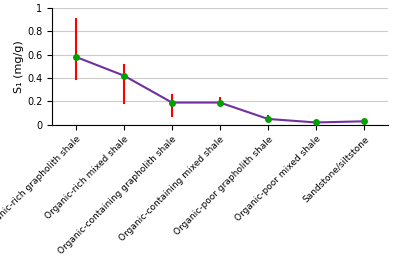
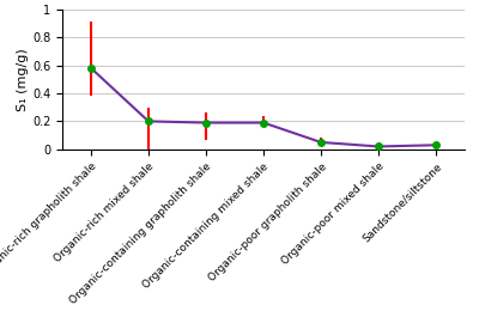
Organic-rich mixed shale: 0.42 -> 0.20
